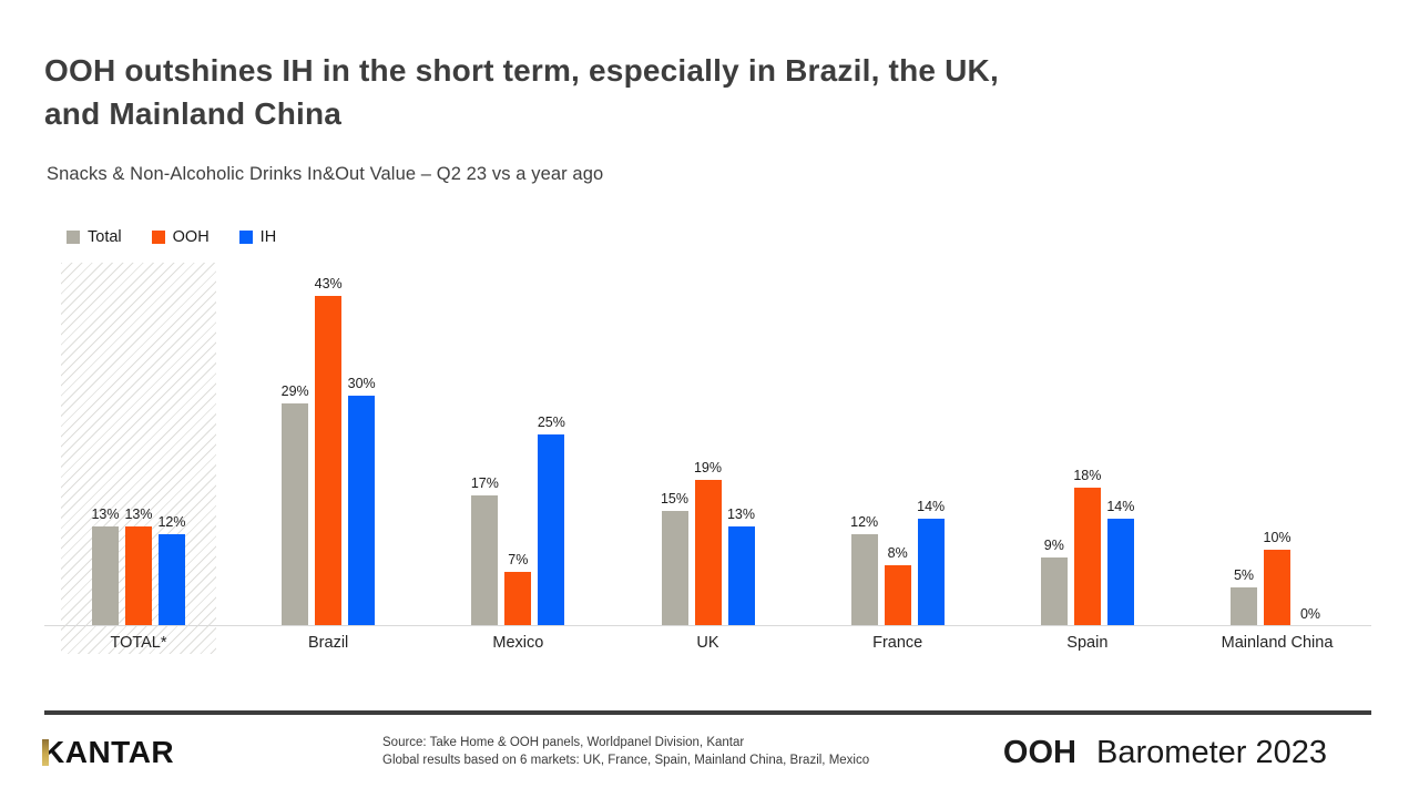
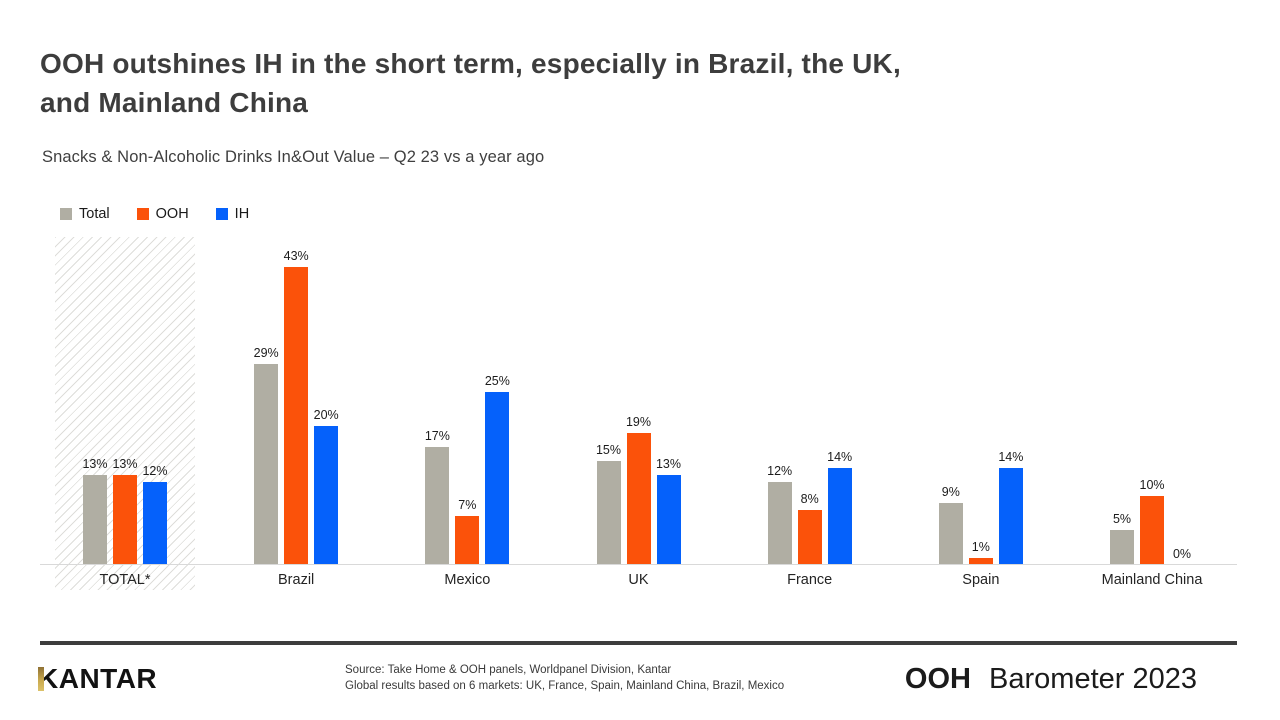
IH/Brazil: 30% -> 20%
OOH/Spain: 18% -> 1%
